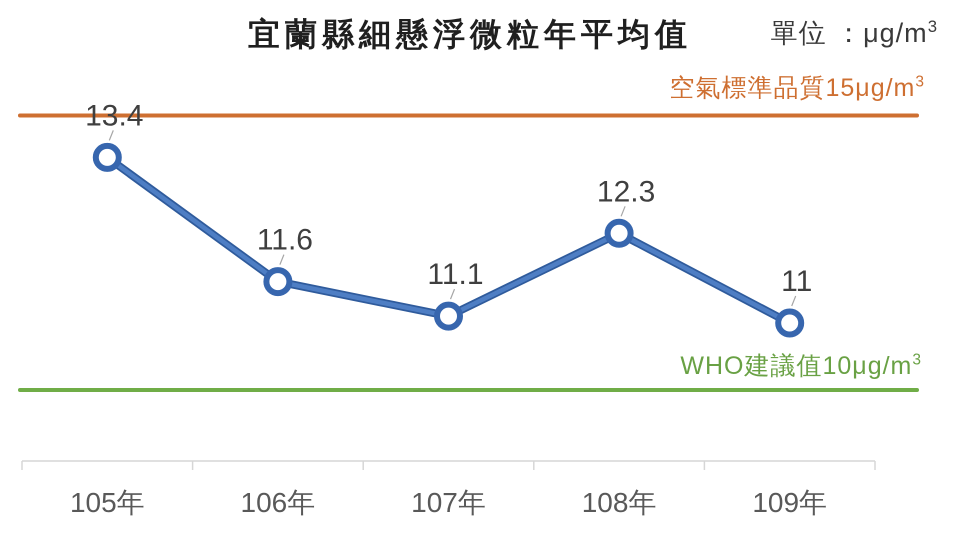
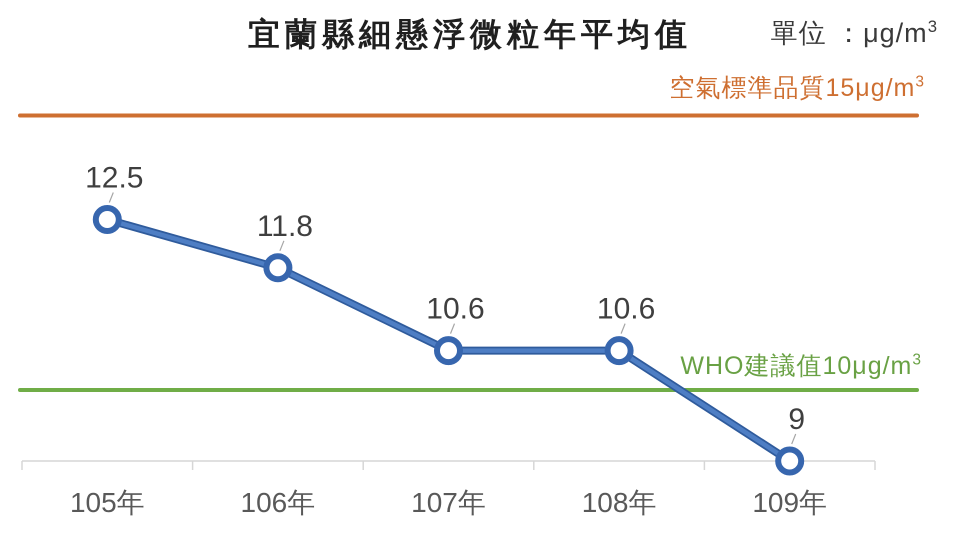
105年: 13.4 -> 12.5
106年: 11.6 -> 11.8
107年: 11.1 -> 10.6
108年: 12.3 -> 10.6
109年: 11 -> 9
